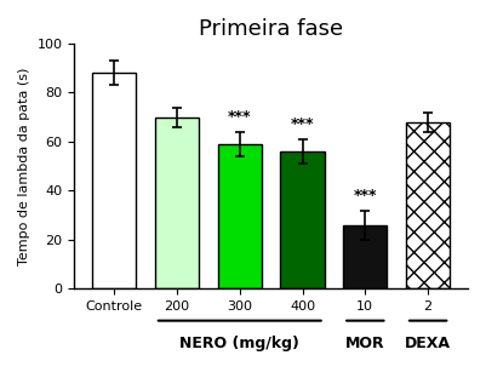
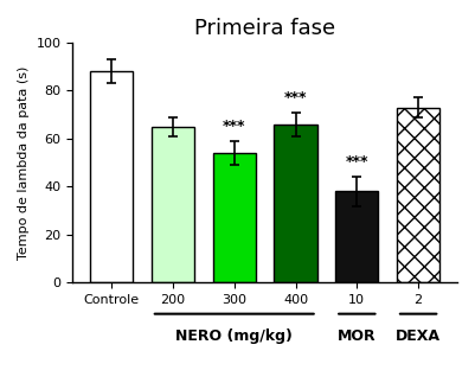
200: 70 -> 65
300: 59 -> 54
400: 56 -> 66
10: 26 -> 38
2: 68 -> 73
